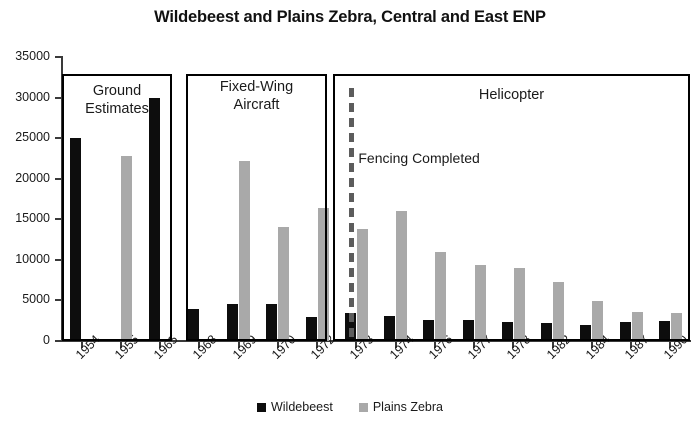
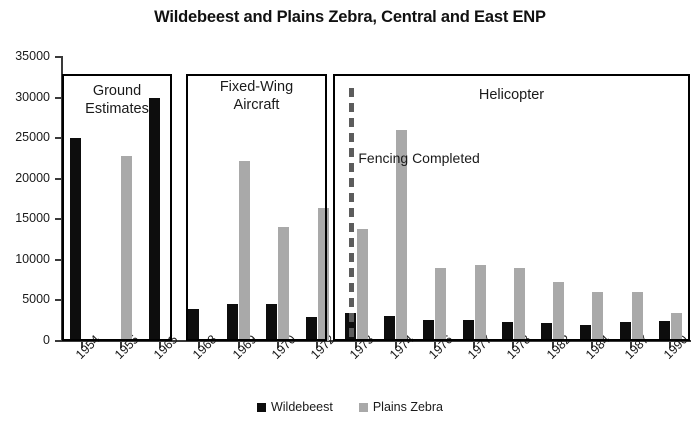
Plains Zebra/1974: 16000 -> 26000
Plains Zebra/1976: 11000 -> 9000
Plains Zebra/1984: 5000 -> 6000
Plains Zebra/1987: 4000 -> 6000
